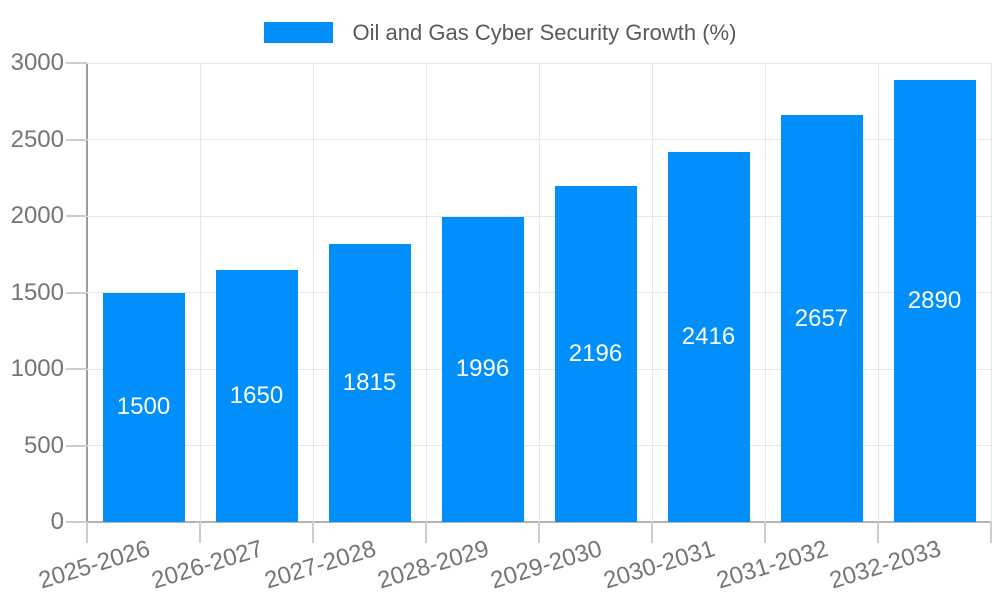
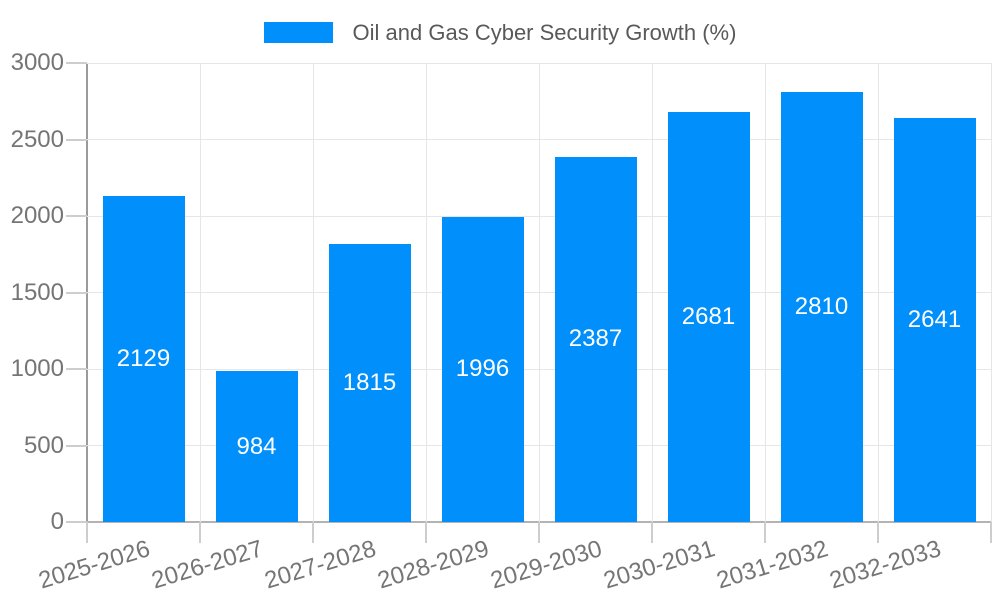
2025-2026: 1500 -> 2129
2026-2027: 1650 -> 984
2029-2030: 2196 -> 2387
2030-2031: 2416 -> 2681
2031-2032: 2657 -> 2810
2032-2033: 2890 -> 2641
